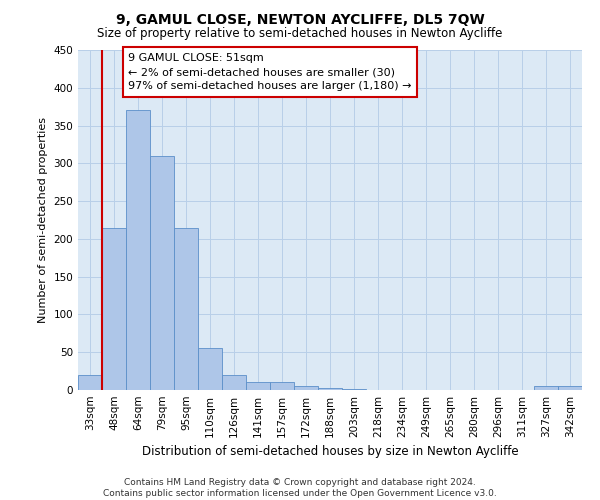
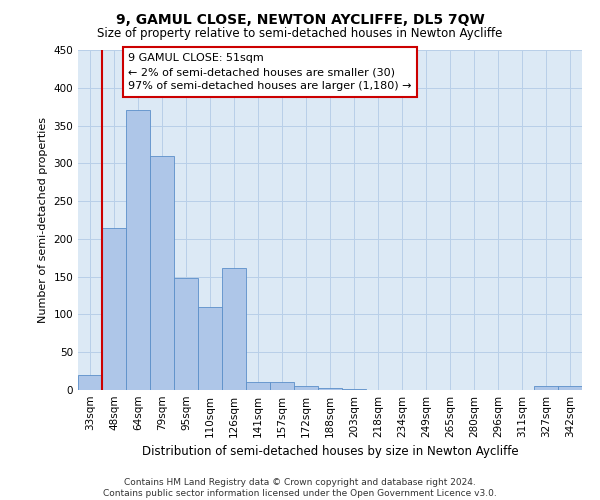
95sqm: 215 -> 148
110sqm: 55 -> 110
126sqm: 20 -> 162
